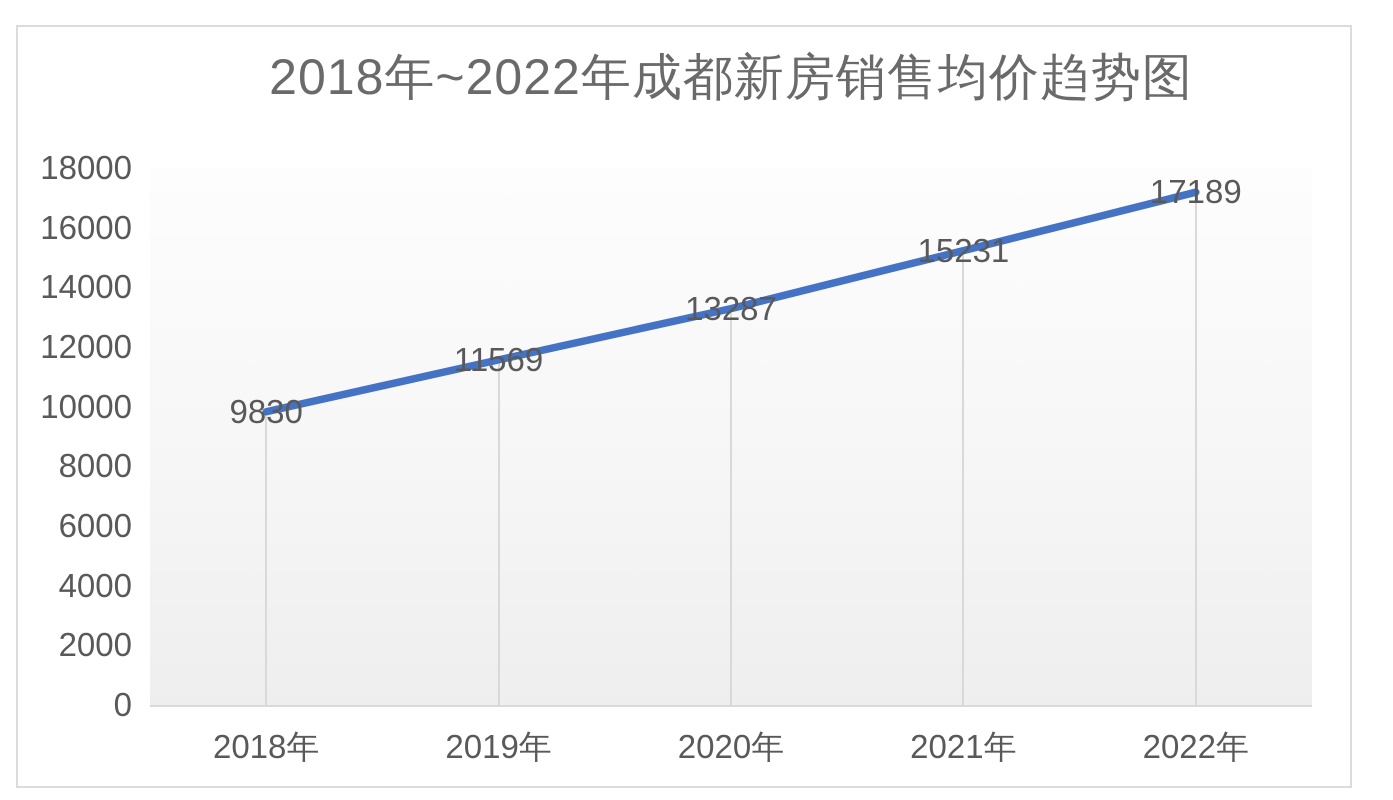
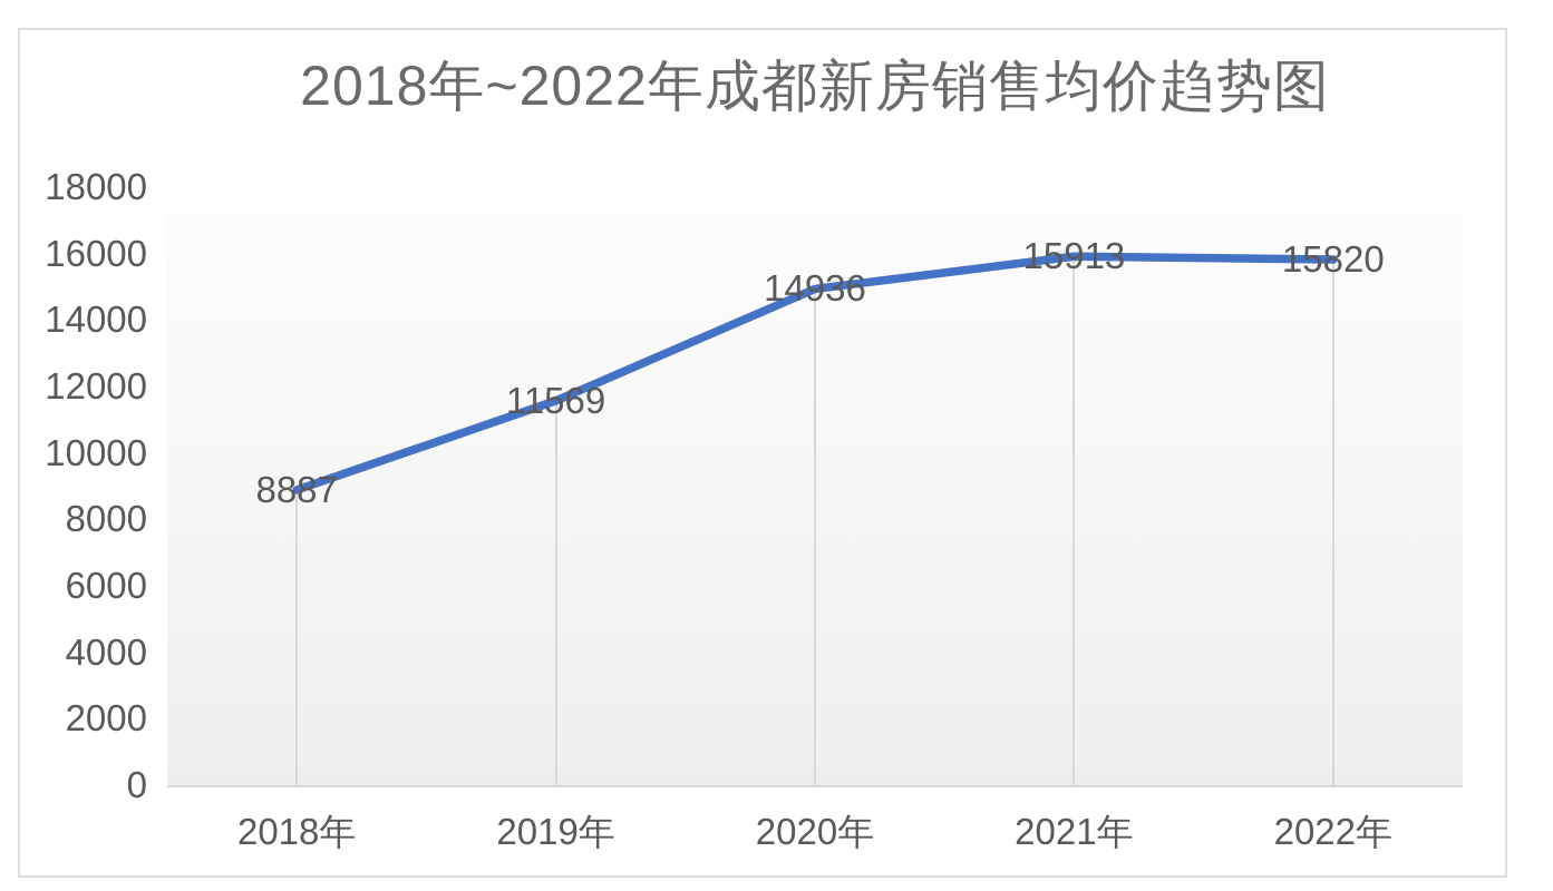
2018年: 9830 -> 8887
2020年: 13287 -> 14936
2021年: 15231 -> 15913
2022年: 17189 -> 15820
